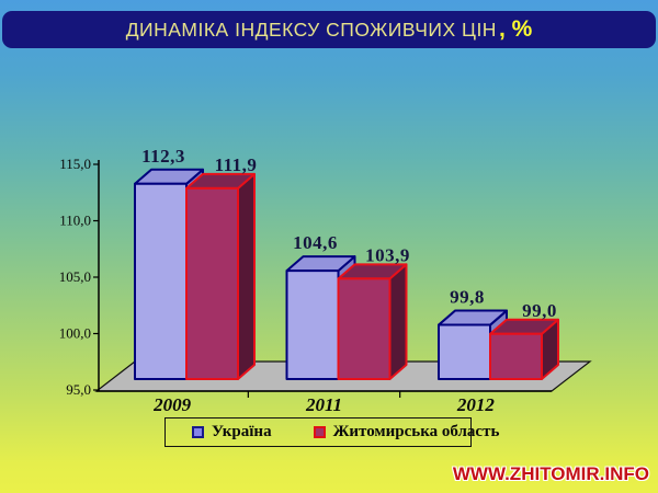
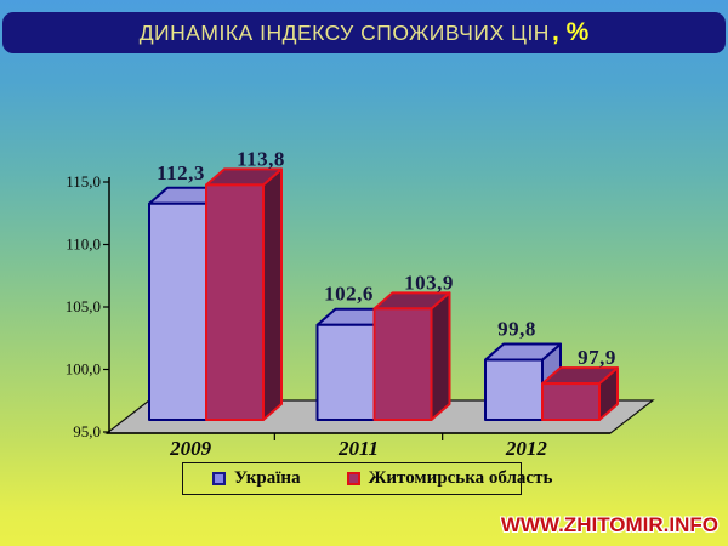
Житомирська область/2009: 111,9 -> 113,8
Україна/2011: 104,6 -> 102,6
Житомирська область/2012: 99,0 -> 97,9
